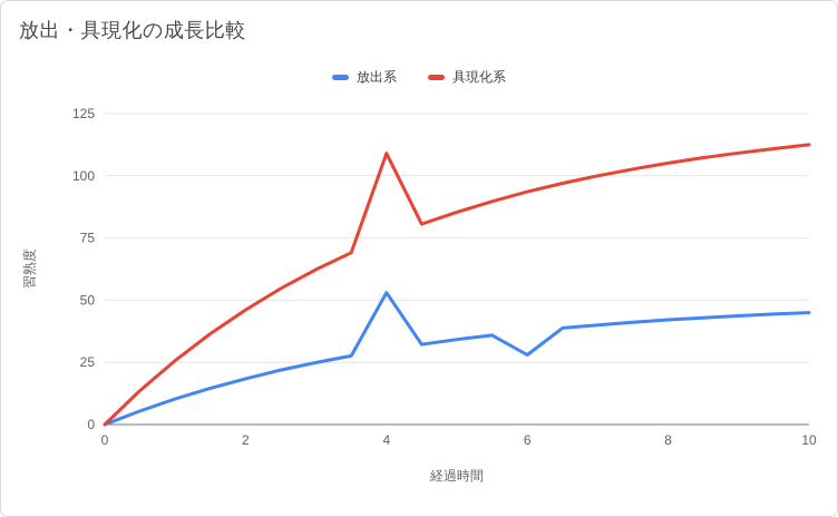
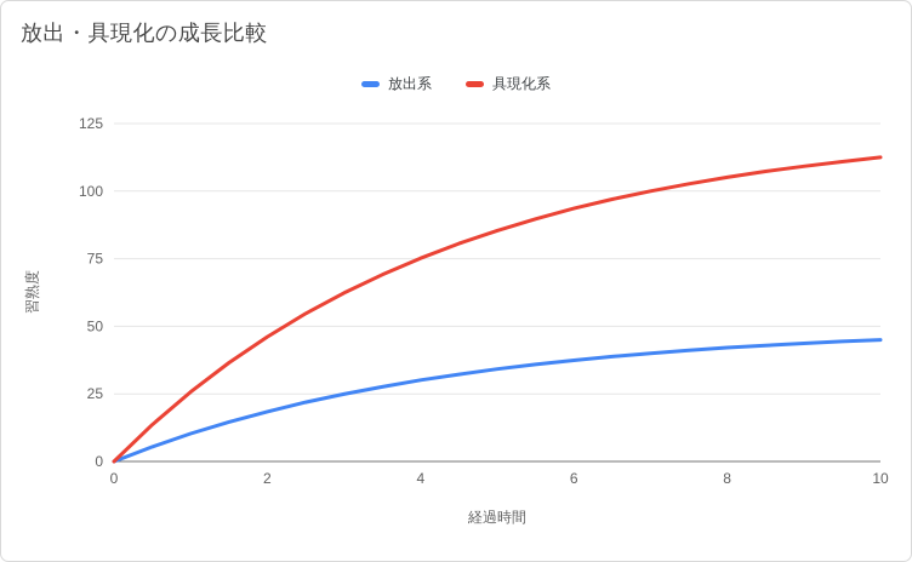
放出系/4: 53 -> 30
具現化系/4: 109 -> 75
放出系/6: 28 -> 37
